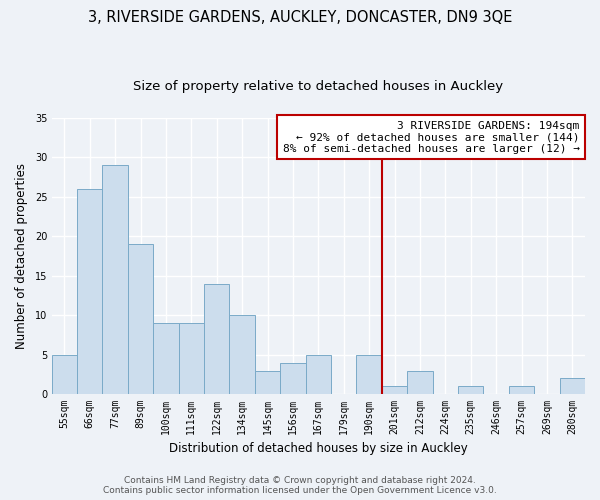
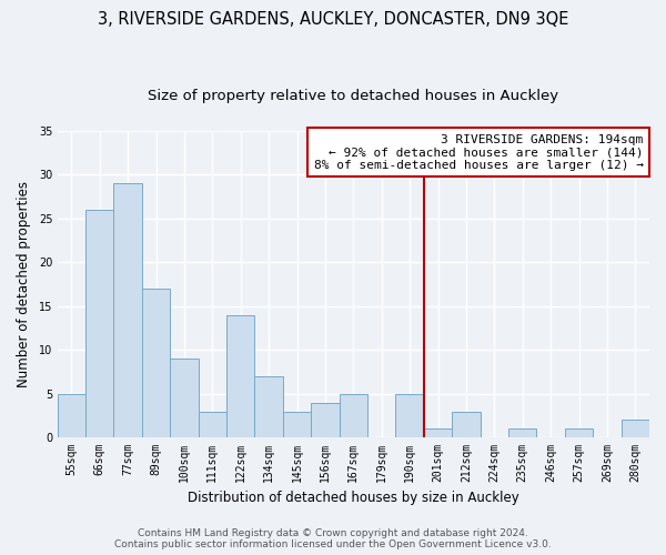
89sqm: 19 -> 17
111sqm: 9 -> 3
134sqm: 10 -> 7
